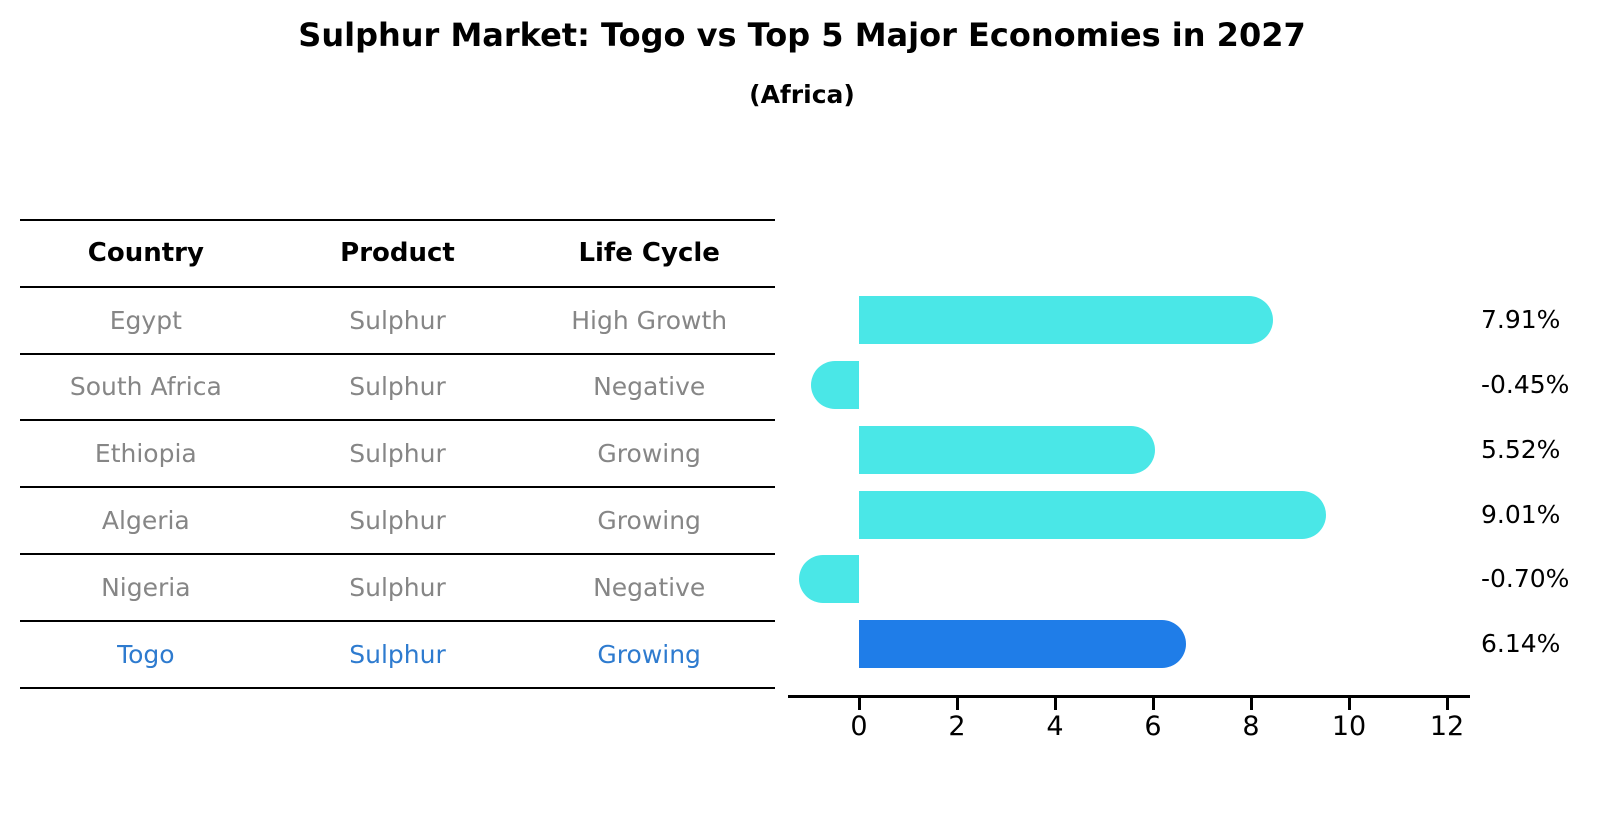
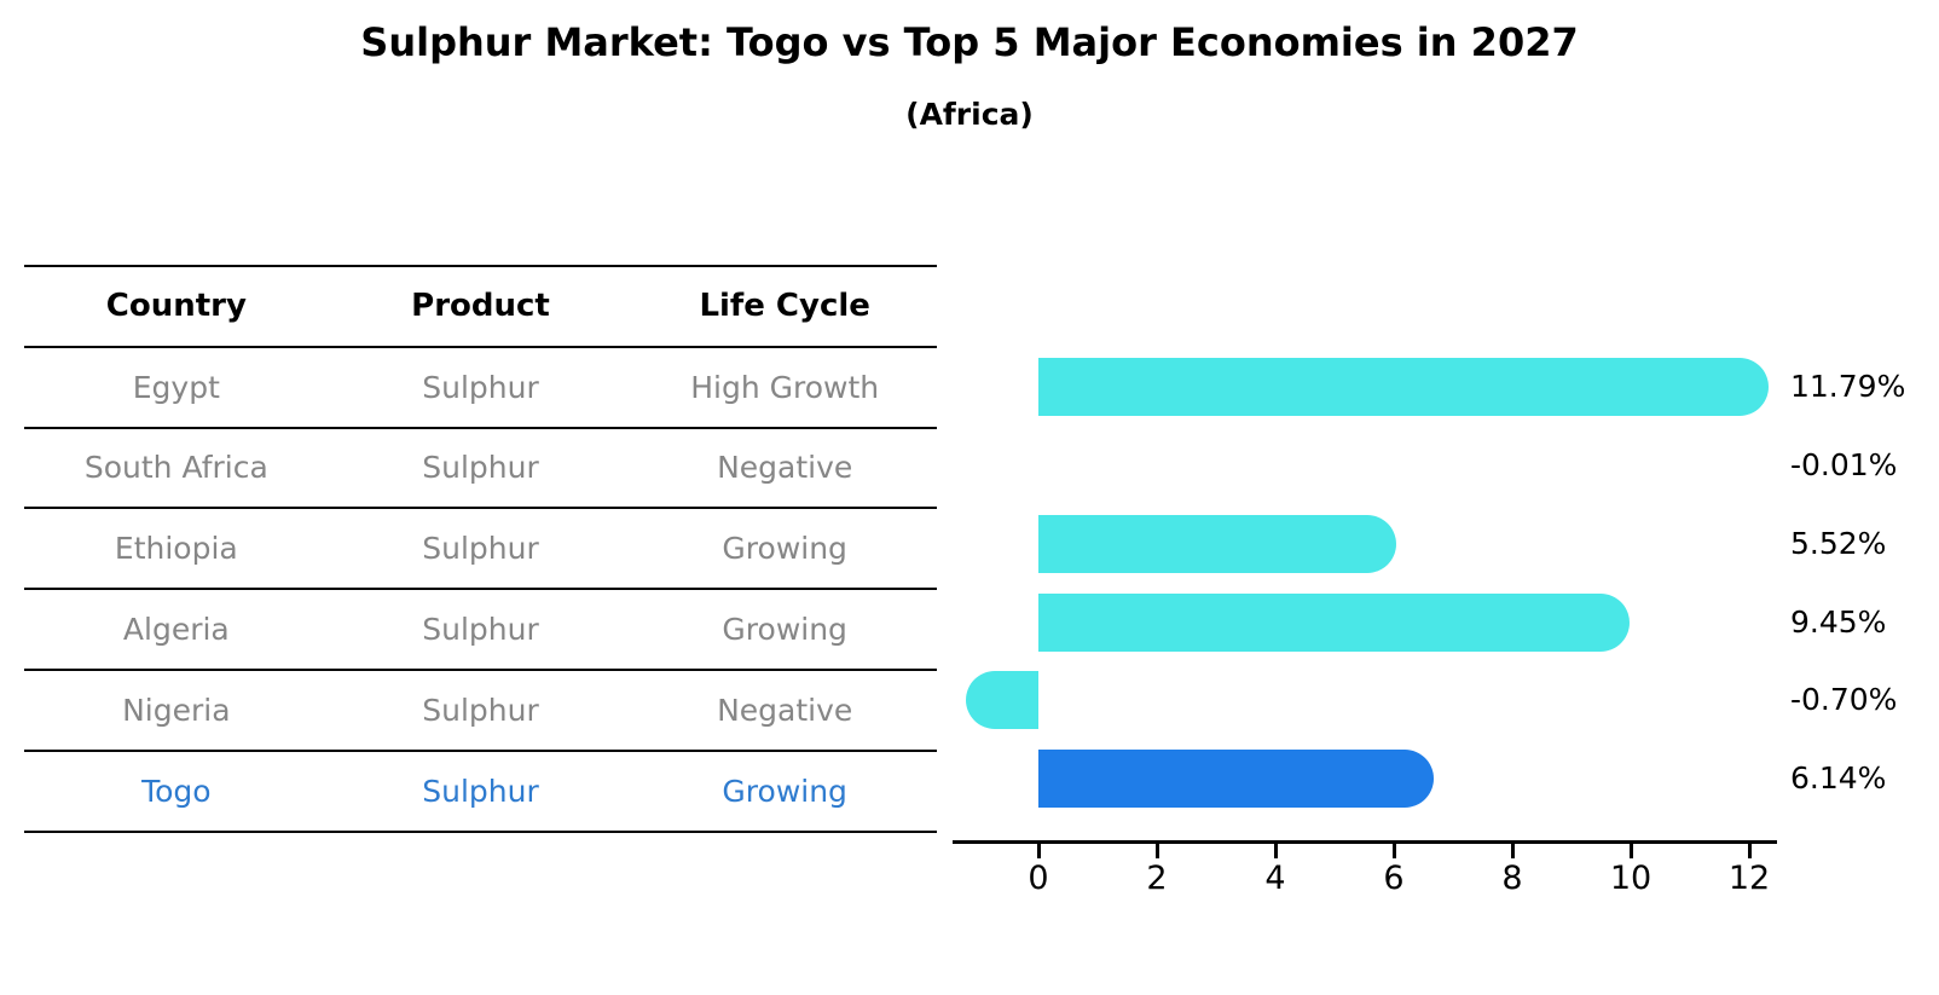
Egypt: 7.91% -> 11.79%
South Africa: -0.45% -> -0.01%
Algeria: 9.01% -> 9.45%
